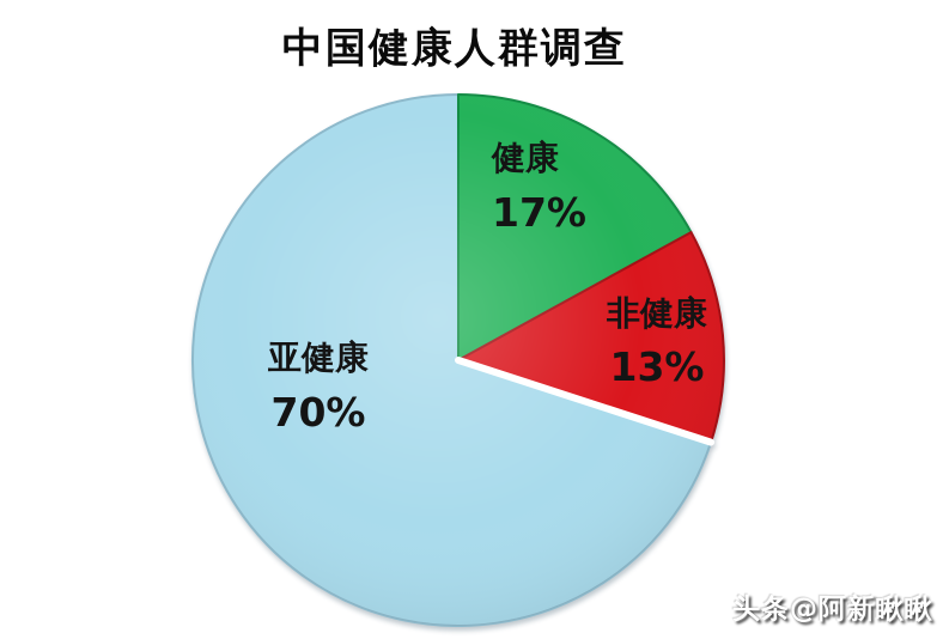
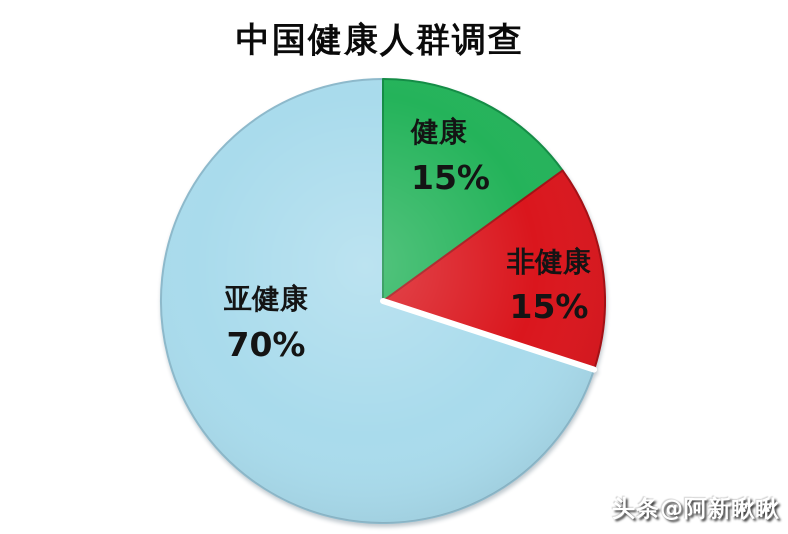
健康: 17% -> 15%
非健康: 13% -> 15%
